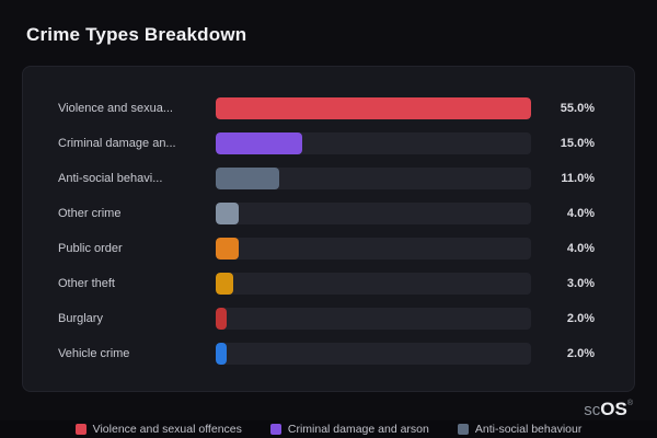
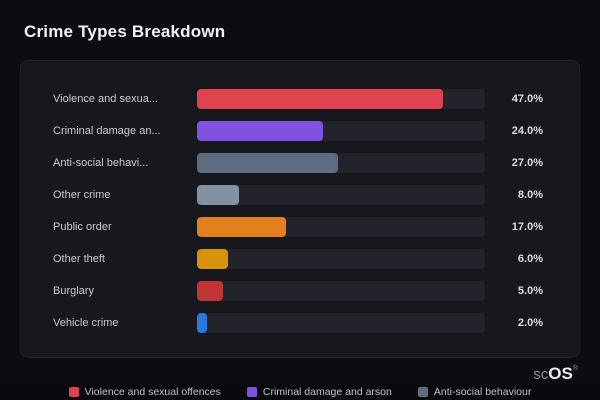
Violence and sexua...: 55.0% -> 47.0%
Criminal damage an...: 15.0% -> 24.0%
Anti-social behavi...: 11.0% -> 27.0%
Other crime: 4.0% -> 8.0%
Public order: 4.0% -> 17.0%
Other theft: 3.0% -> 6.0%
Burglary: 2.0% -> 5.0%
